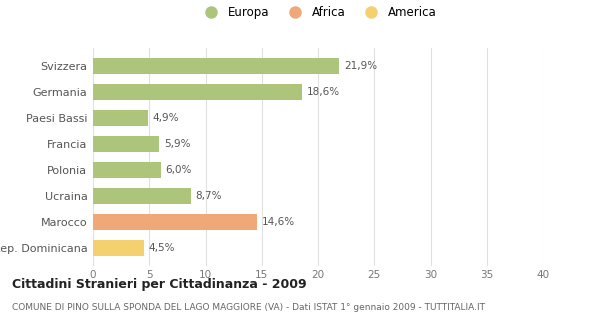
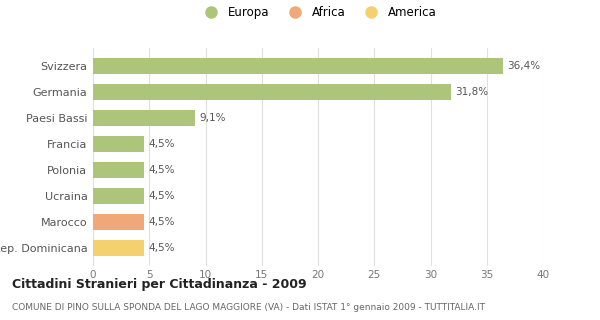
Svizzera: 21,9% -> 36,4%
Germania: 18,6% -> 31,8%
Paesi Bassi: 4,9% -> 9,1%
Francia: 5,9% -> 4,5%
Polonia: 6,0% -> 4,5%
Ucraina: 8,7% -> 4,5%
Marocco: 14,6% -> 4,5%
